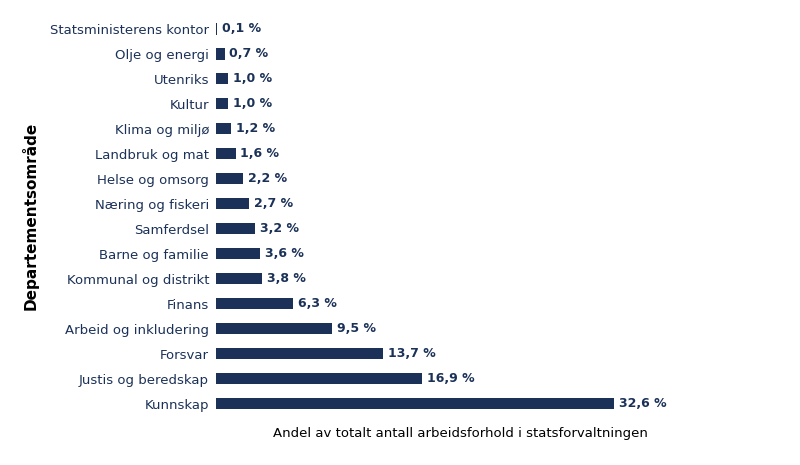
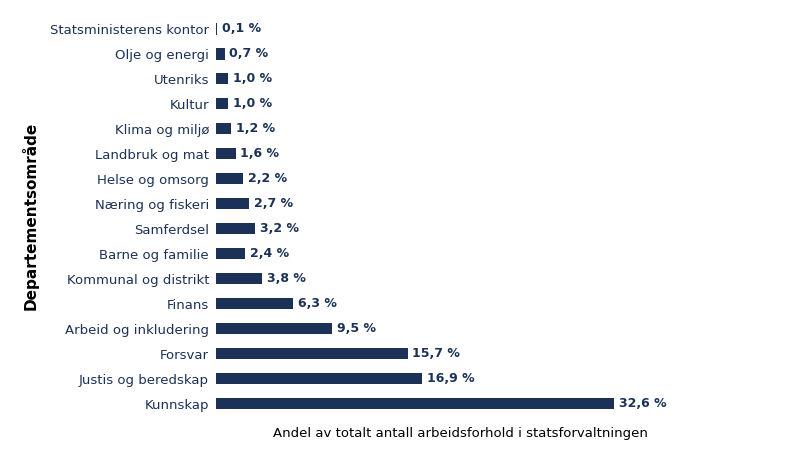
Barne og familie: 3,6 -> 2,4
Forsvar: 13,7 -> 15,7
